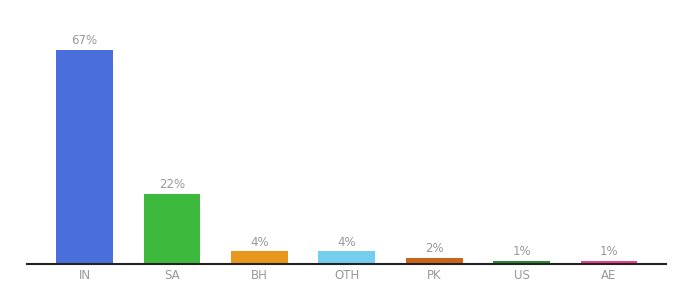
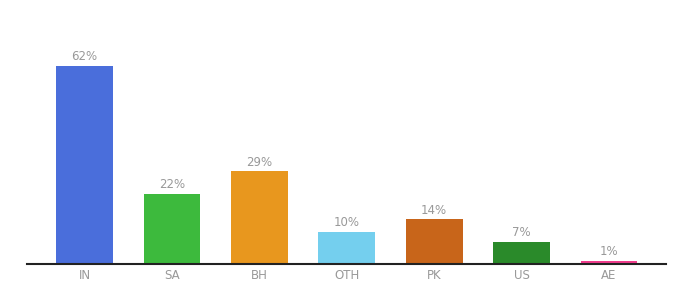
IN: 67% -> 62%
BH: 4% -> 29%
OTH: 4% -> 10%
PK: 2% -> 14%
US: 1% -> 7%
